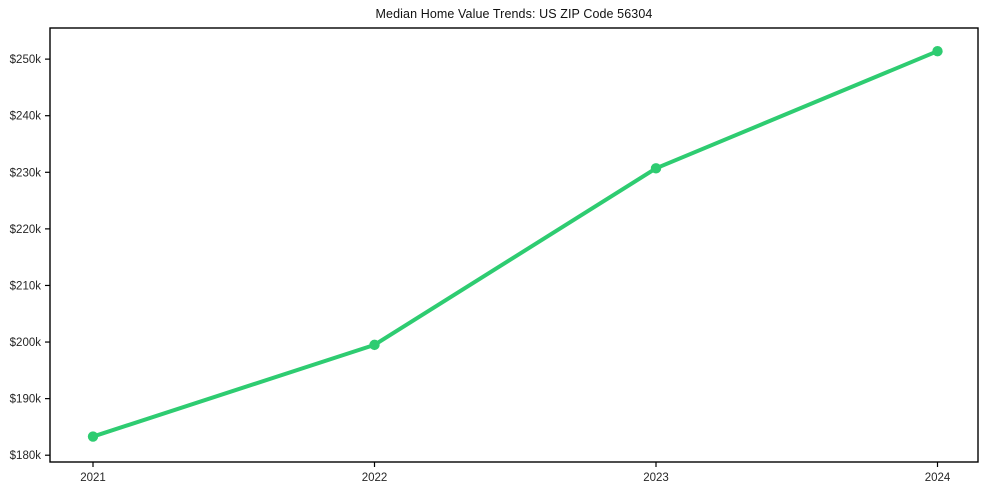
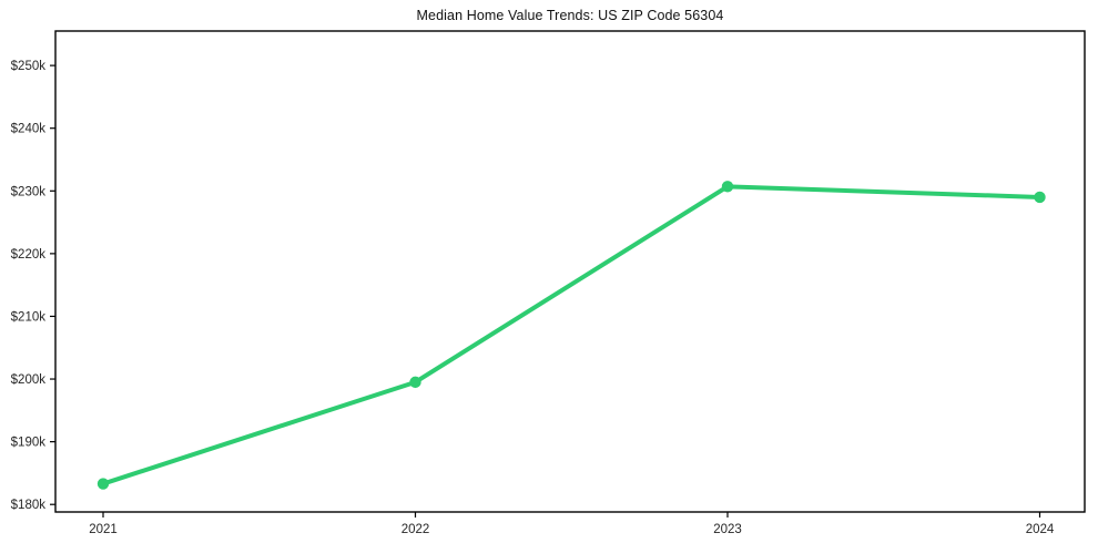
2024: $251k -> $229k
